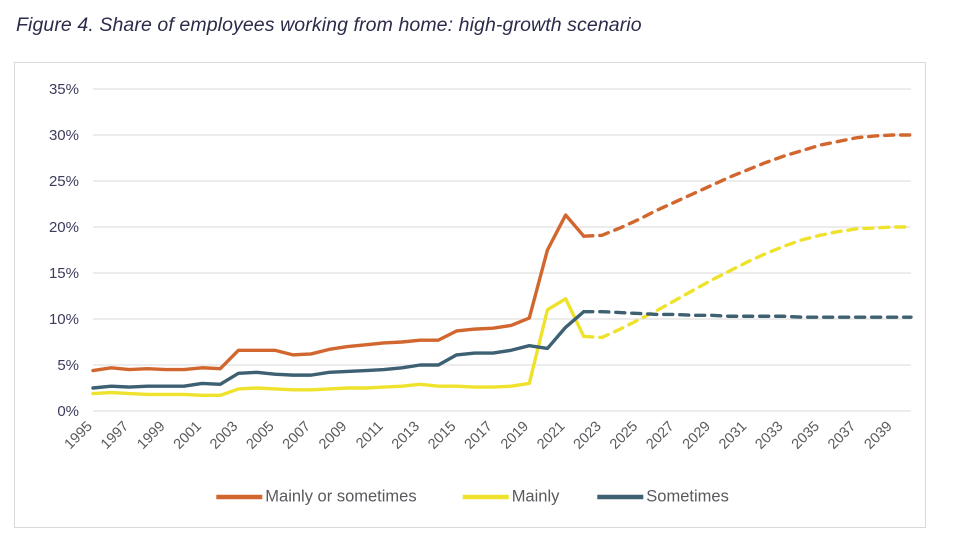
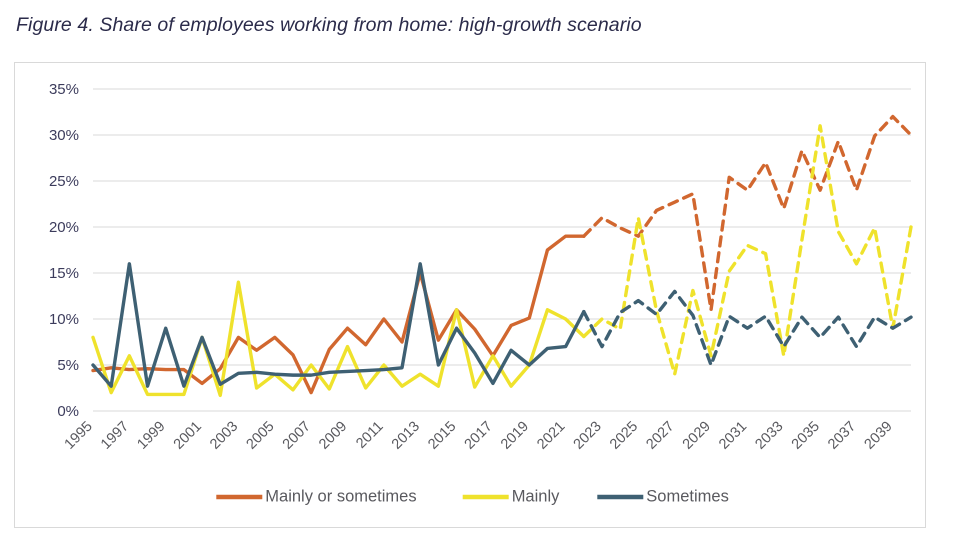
Mainly/1995: 2% -> 8%
Sometimes/1995: 2% -> 5%
Mainly/1997: 2% -> 6%
Sometimes/1997: 3% -> 16%
Sometimes/1999: 3% -> 9%
Mainly or sometimes/2001: 5% -> 3%
Mainly/2001: 2% -> 8%
Sometimes/2001: 3% -> 8%
Mainly or sometimes/2003: 7% -> 8%
Mainly/2003: 2% -> 14%
Mainly or sometimes/2005: 7% -> 8%
Mainly/2005: 2% -> 4%
Mainly or sometimes/2007: 6% -> 2%
Mainly/2007: 2% -> 5%
Mainly or sometimes/2009: 7% -> 9%
Mainly/2009: 2% -> 7%
Mainly or sometimes/2011: 7% -> 10%
Mainly/2011: 3% -> 5%
Mainly or sometimes/2013: 8% -> 15%
Mainly/2013: 3% -> 4%
Sometimes/2013: 5% -> 16%
Mainly or sometimes/2015: 9% -> 11%
Mainly/2015: 3% -> 11%
Sometimes/2015: 6% -> 9%
Mainly or sometimes/2017: 9% -> 6%
Mainly/2017: 3% -> 6%
Sometimes/2017: 6% -> 3%
Mainly/2019: 3% -> 5%
Sometimes/2019: 7% -> 5%
Mainly or sometimes/2021: 21% -> 19%
Mainly/2021: 12% -> 10%
Sometimes/2021: 9% -> 7%
Mainly or sometimes/2023: 19% -> 21%
Mainly/2023: 8% -> 10%
Sometimes/2023: 11% -> 7%
Mainly or sometimes/2025: 21% -> 19%
Mainly/2025: 10% -> 21%
Sometimes/2025: 11% -> 12%
Mainly/2027: 12% -> 4%
Sometimes/2027: 10% -> 13%
Mainly or sometimes/2029: 24% -> 11%
Mainly/2029: 14% -> 6%
Sometimes/2029: 10% -> 5%
Mainly or sometimes/2031: 26% -> 24%
Mainly/2031: 16% -> 18%
Sometimes/2031: 10% -> 9%
Mainly or sometimes/2033: 28% -> 22%
Mainly/2033: 18% -> 6%
Sometimes/2033: 10% -> 7%
Mainly or sometimes/2035: 29% -> 24%
Mainly/2035: 19% -> 31%
Sometimes/2035: 10% -> 8%
Mainly or sometimes/2037: 30% -> 24%
Mainly/2037: 20% -> 16%
Sometimes/2037: 10% -> 7%
Mainly or sometimes/2039: 30% -> 32%
Mainly/2039: 20% -> 9%
Sometimes/2039: 10% -> 9%
